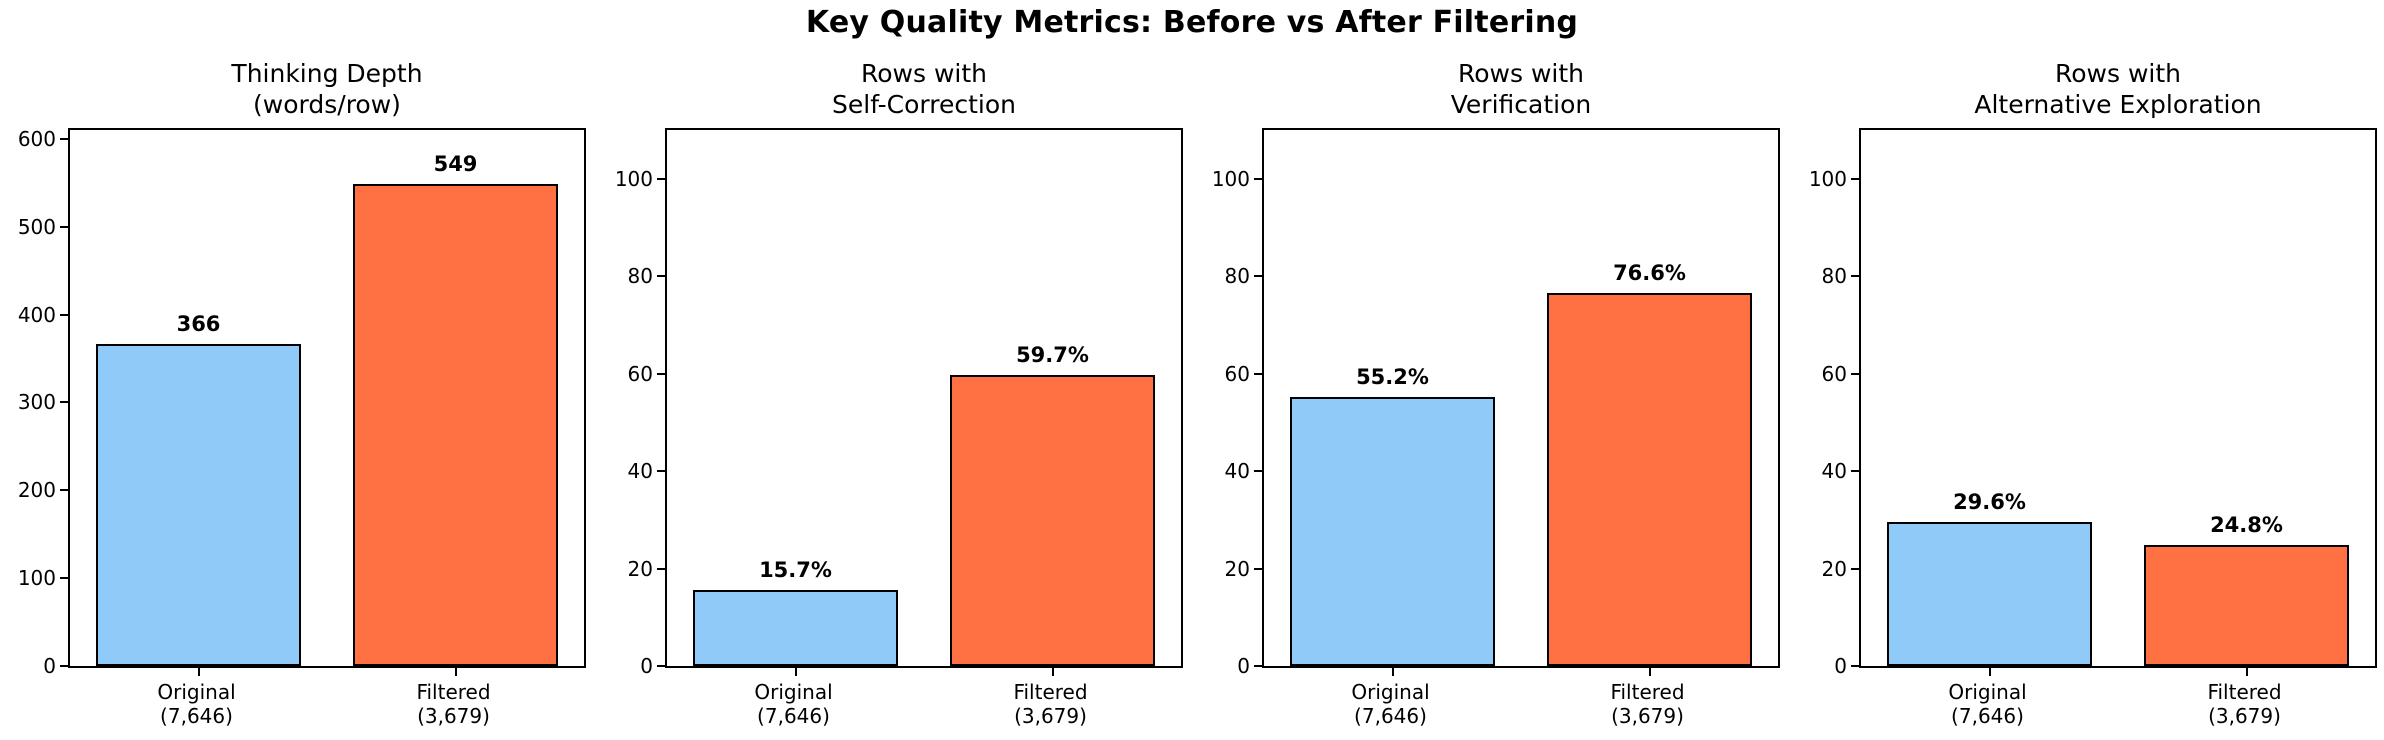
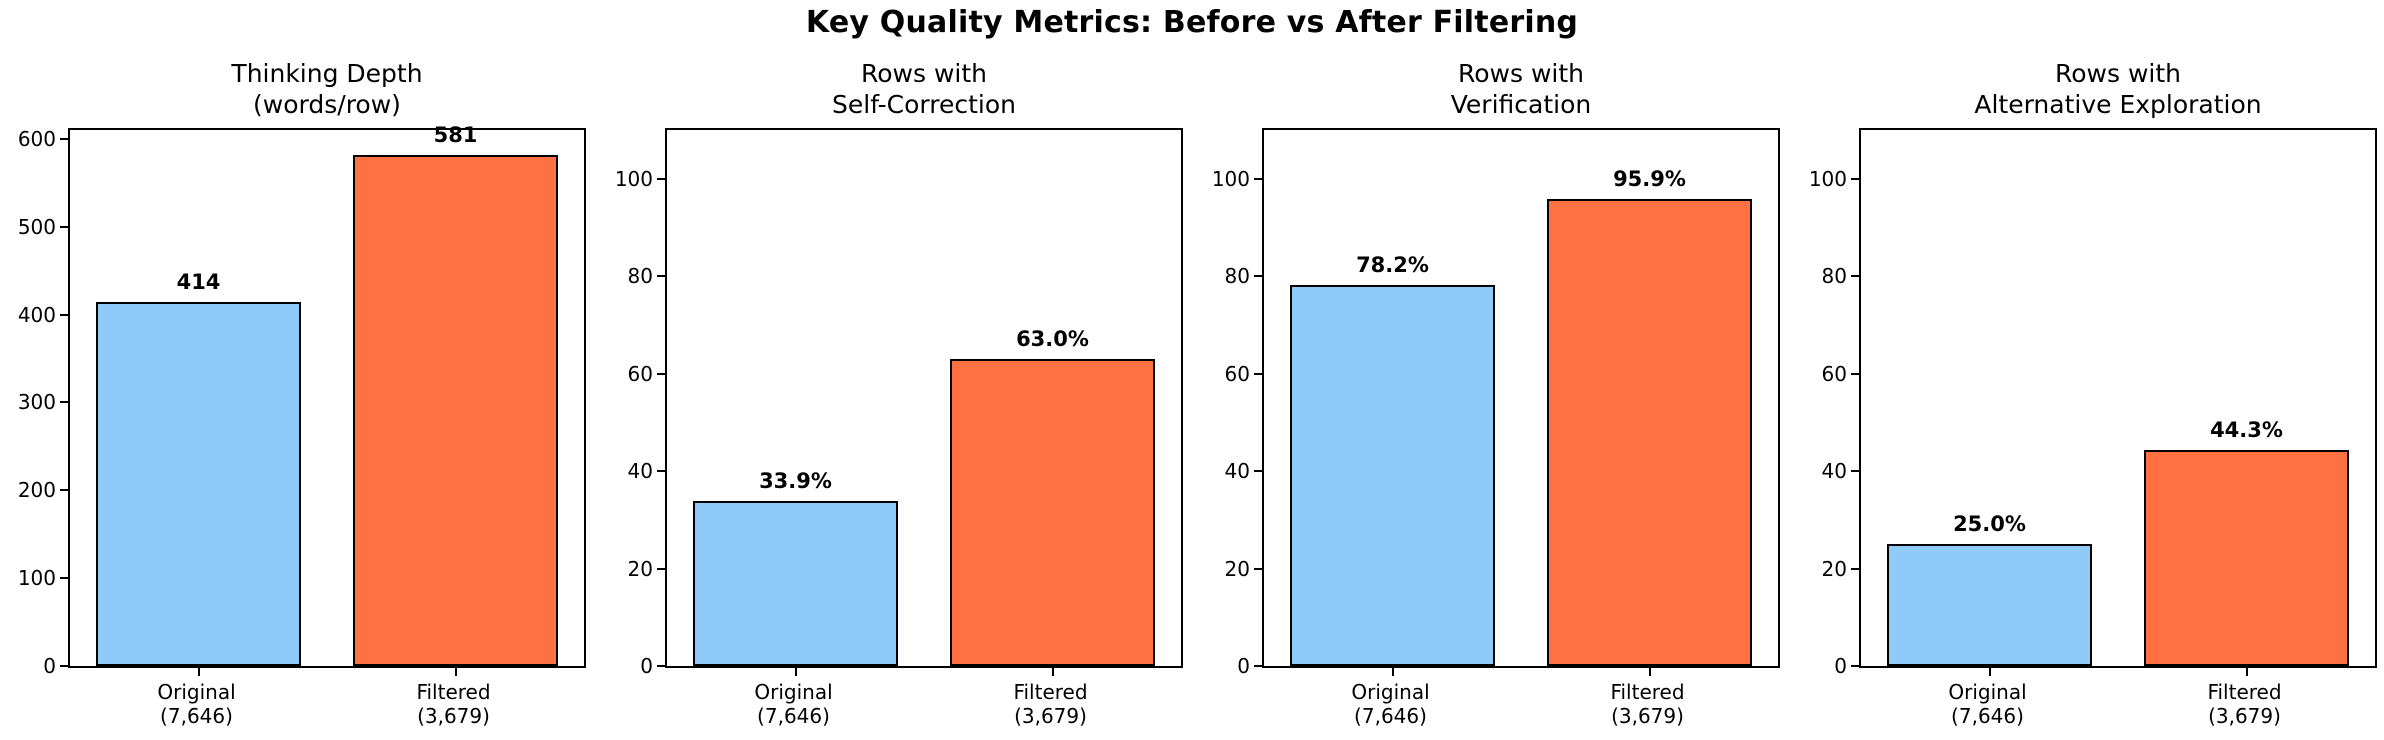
Thinking Depth (words/row)/Original (7,646): 366 -> 414
Thinking Depth (words/row)/Filtered (3,679): 549 -> 581
Rows with Self-Correction/Original (7,646): 15.7% -> 33.9%
Rows with Self-Correction/Filtered (3,679): 59.7% -> 63.0%
Rows with Verification/Original (7,646): 55.2% -> 78.2%
Rows with Verification/Filtered (3,679): 76.6% -> 95.9%
Rows with Alternative Exploration/Original (7,646): 29.6% -> 25.0%
Rows with Alternative Exploration/Filtered (3,679): 24.8% -> 44.3%
